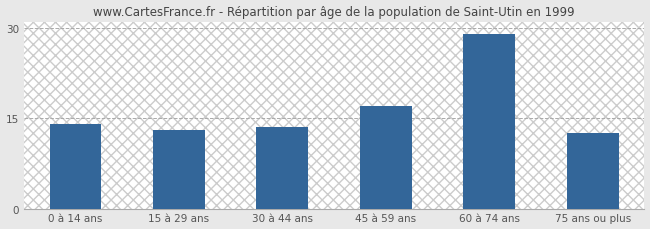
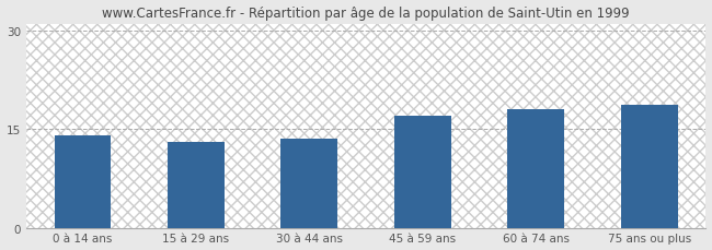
60 à 74 ans: 29.0 -> 18.0
75 ans ou plus: 12.5 -> 18.6
